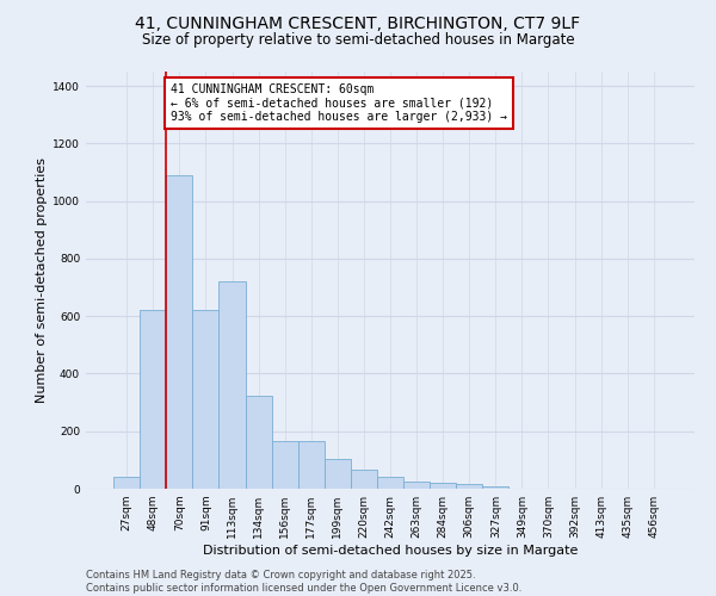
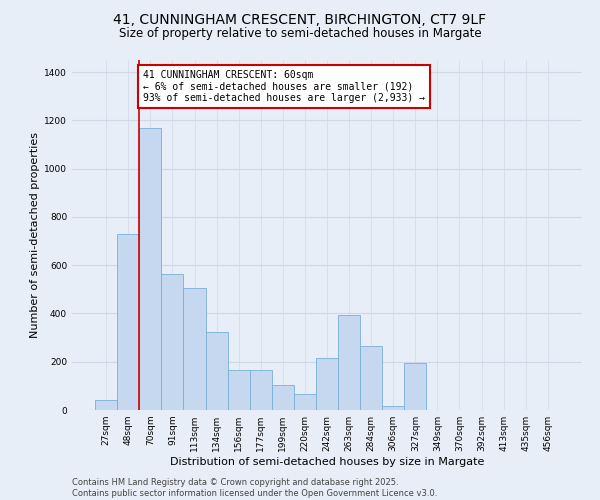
48sqm: 620 -> 730
70sqm: 1090 -> 1170
91sqm: 620 -> 565
113sqm: 720 -> 505
242sqm: 40 -> 215
263sqm: 25 -> 395
284sqm: 20 -> 265
327sqm: 10 -> 195
